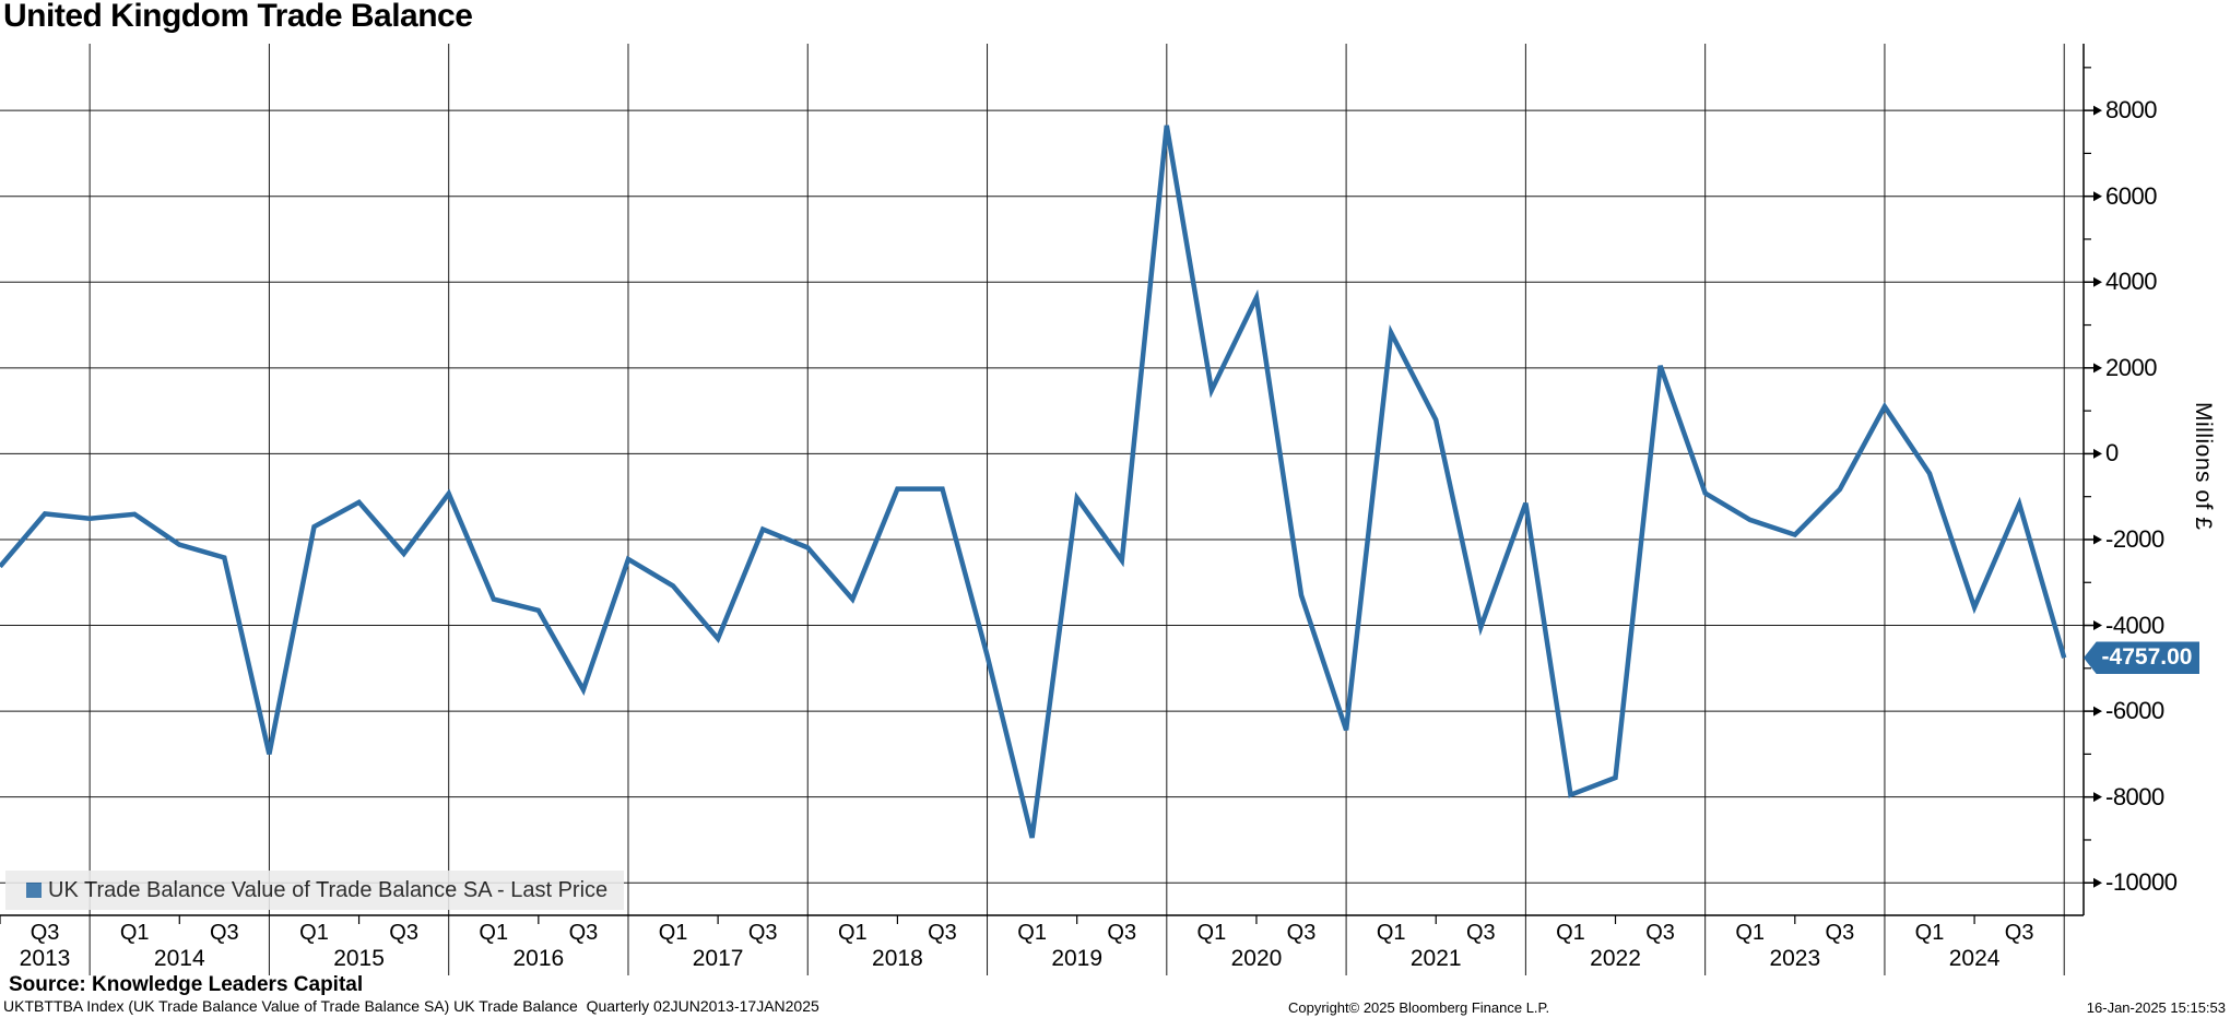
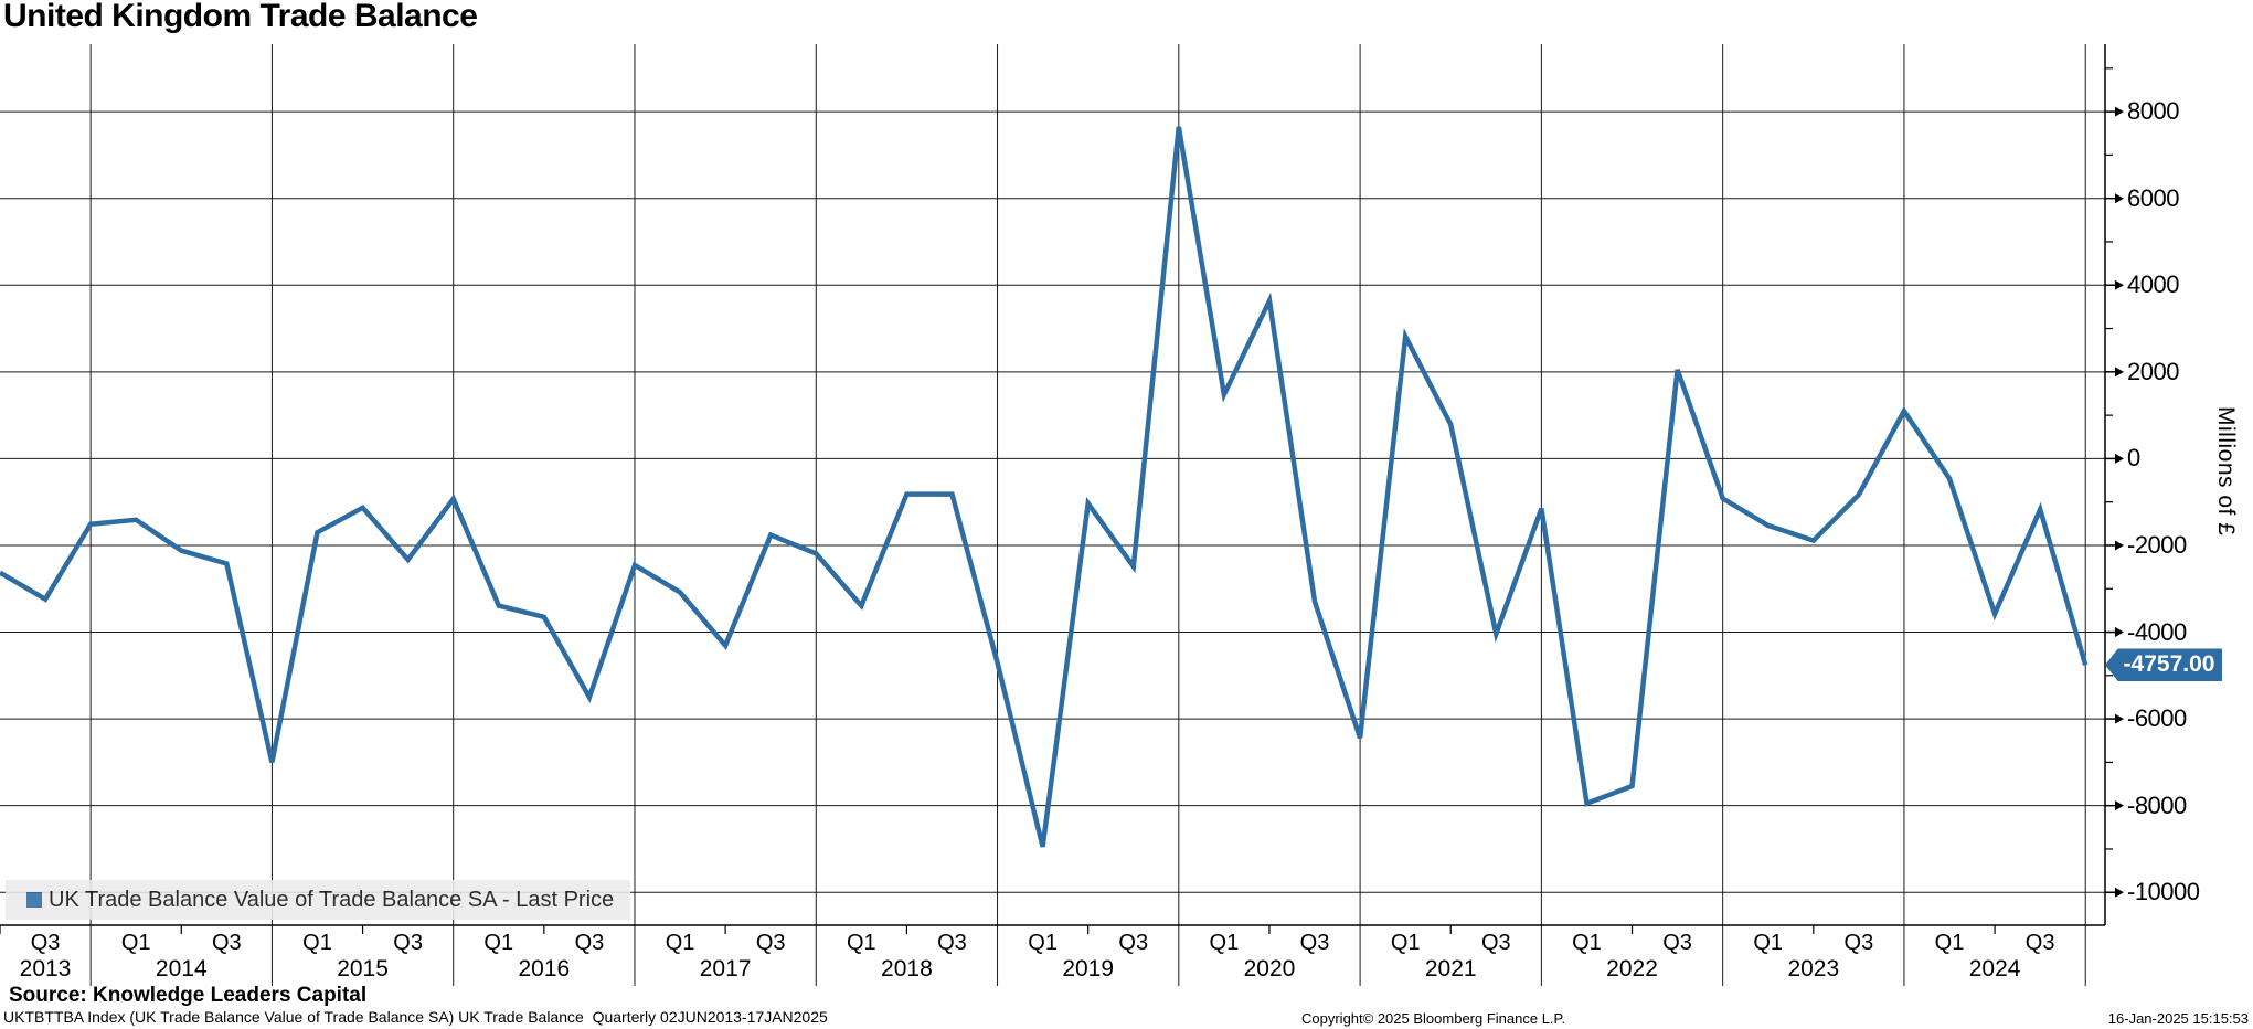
Q3 2013: -1400 -> -3200
